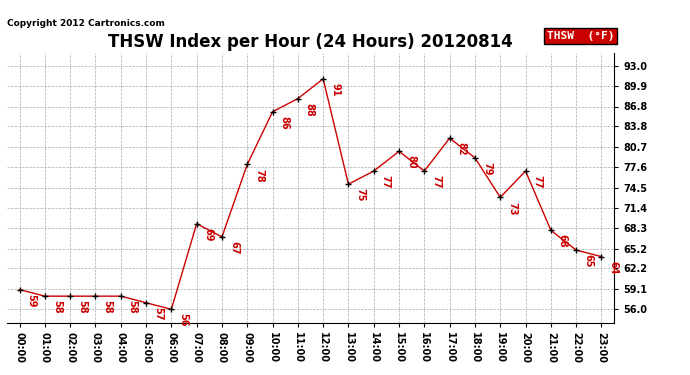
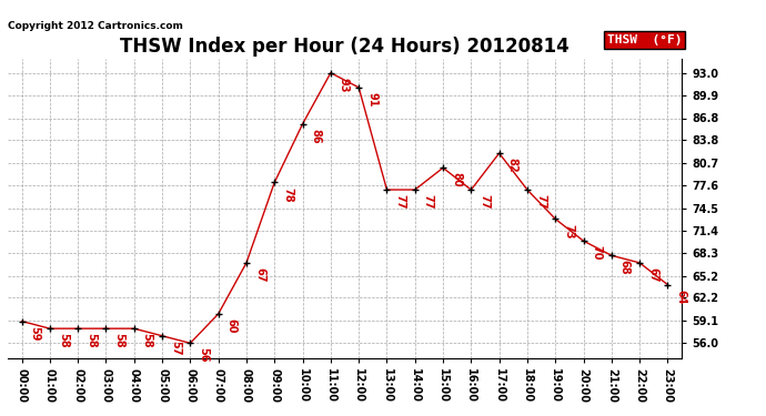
07:00: 69 -> 60
11:00: 88 -> 93
13:00: 75 -> 77
18:00: 79 -> 77
20:00: 77 -> 70
22:00: 65 -> 67
